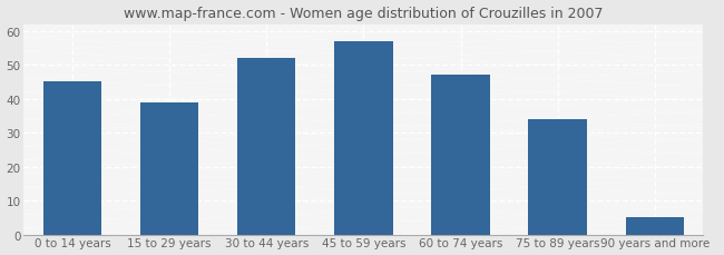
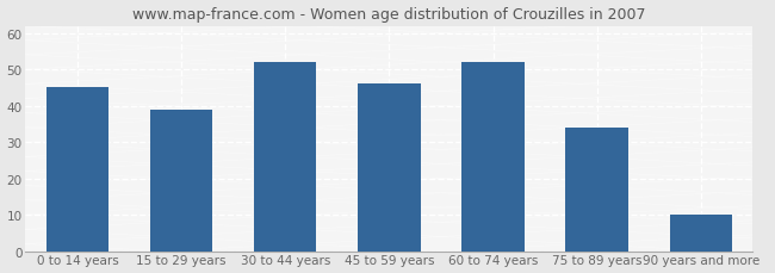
45 to 59 years: 57 -> 46
60 to 74 years: 47 -> 52
90 years and more: 5 -> 10
